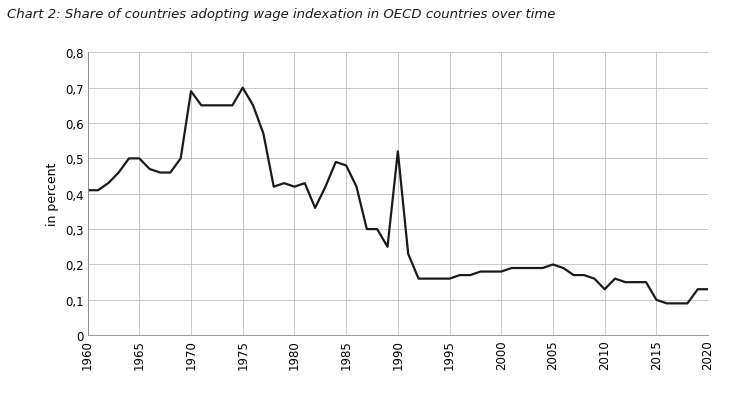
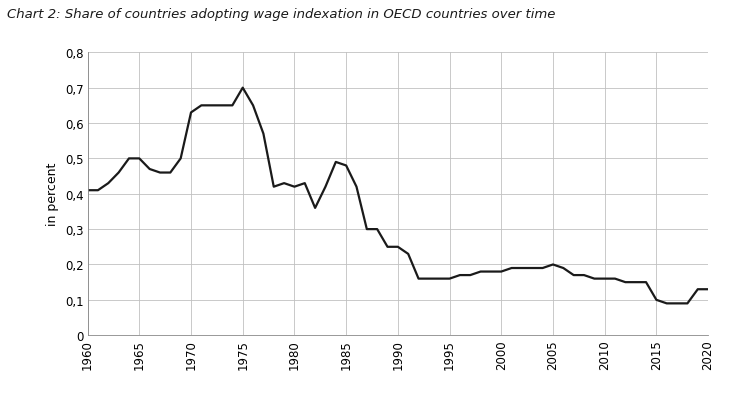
1970: 0,69 -> 0,63
1990: 0,52 -> 0,25
2010: 0,13 -> 0,16
